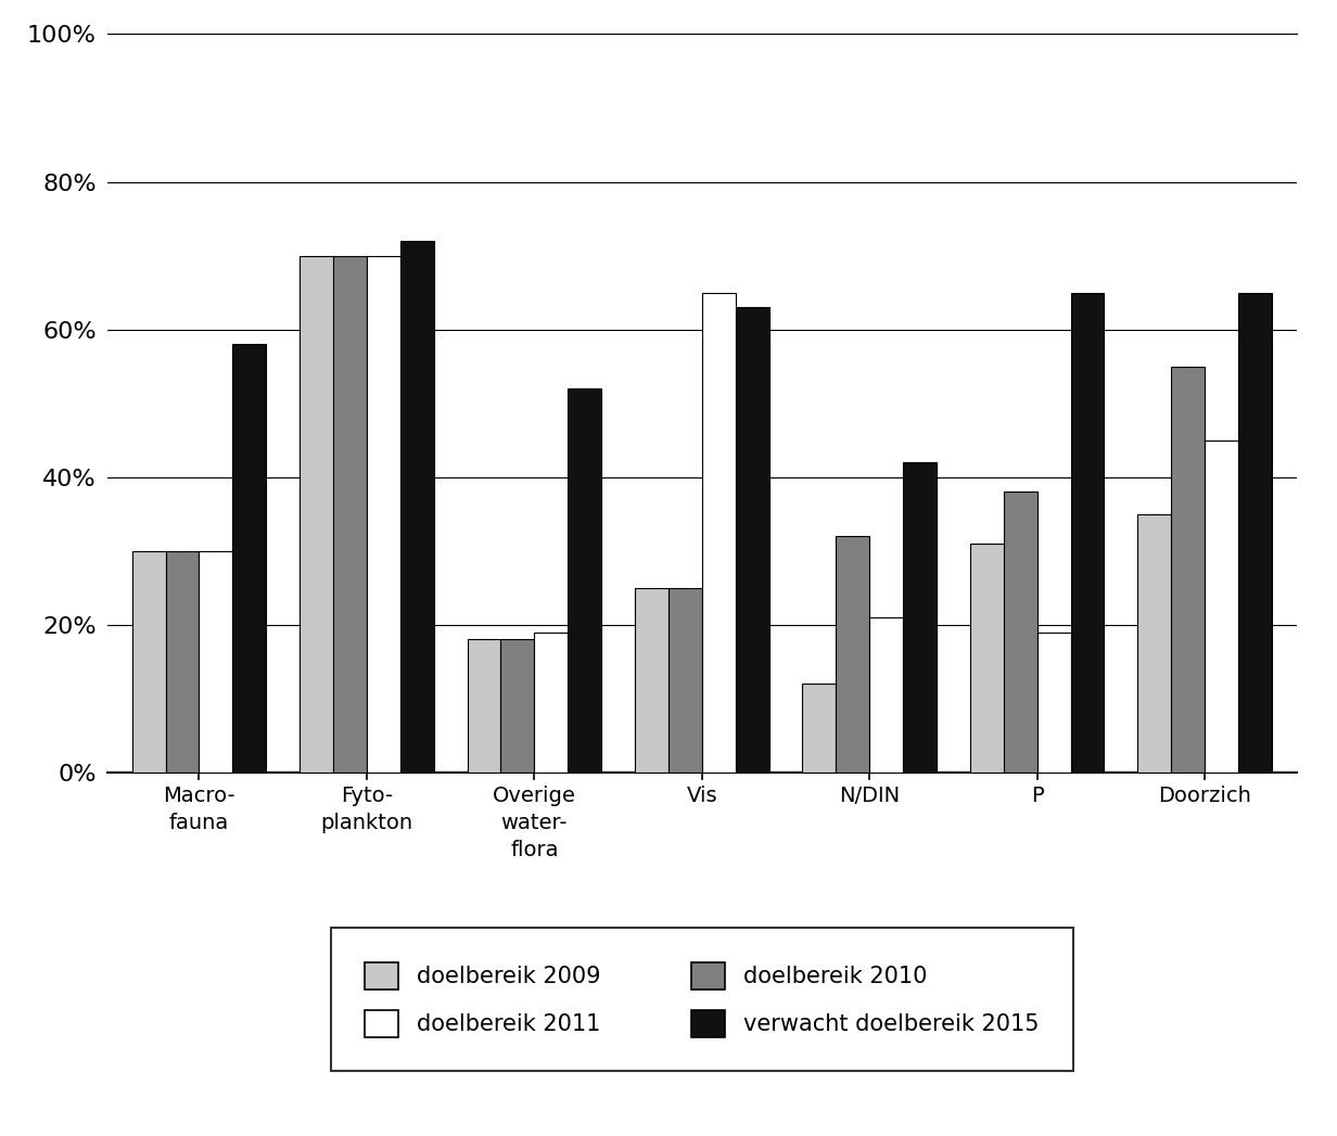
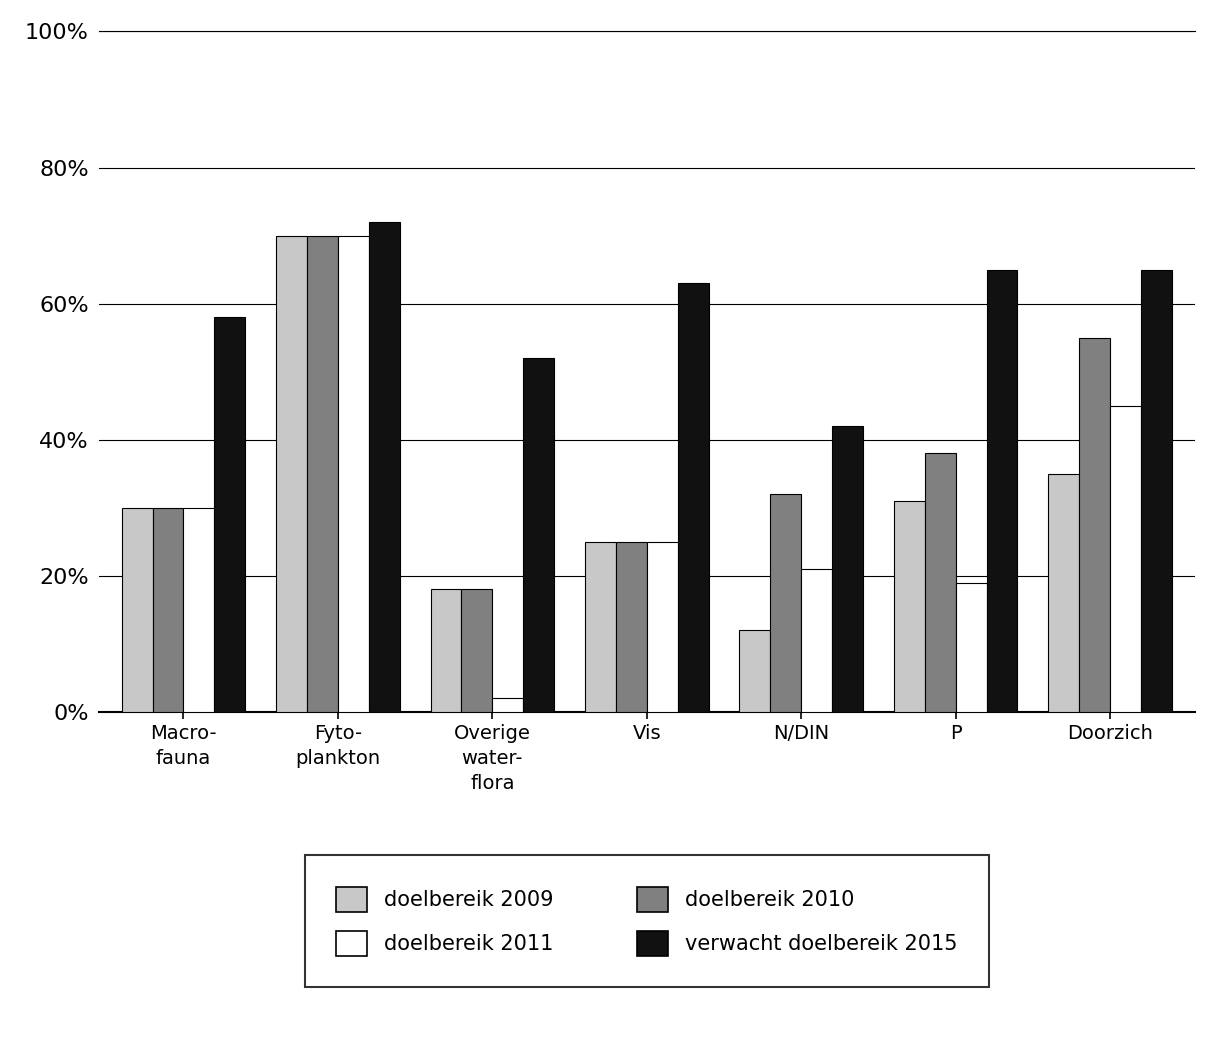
doelbereik 2011/Overige water- flora: 19% -> 2%
doelbereik 2011/Vis: 65% -> 25%
